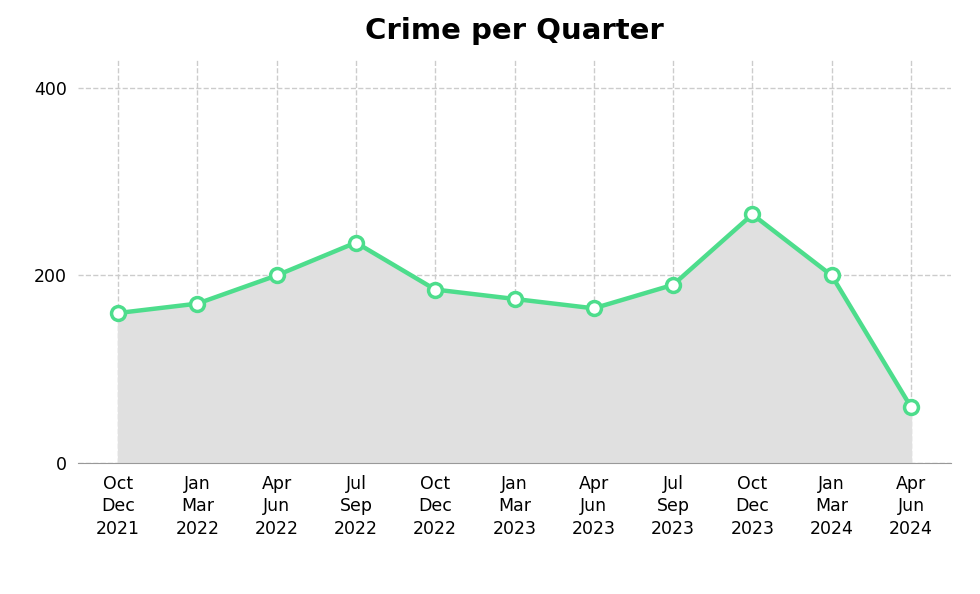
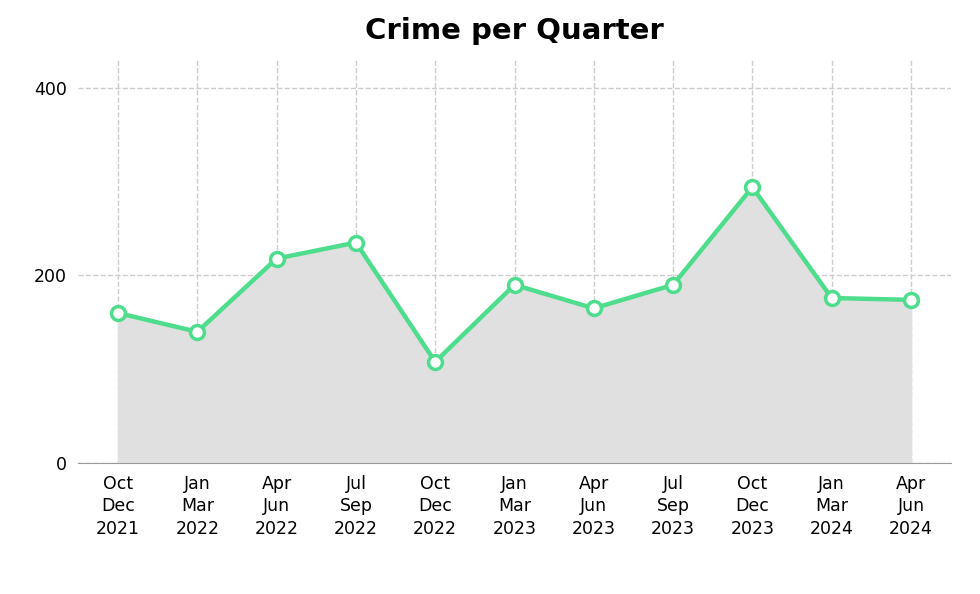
Jan Mar 2022: 170 -> 140
Apr Jun 2022: 200 -> 218
Oct Dec 2022: 185 -> 108
Jan Mar 2023: 175 -> 190
Oct Dec 2023: 265 -> 294
Jan Mar 2024: 200 -> 176
Apr Jun 2024: 60 -> 174
